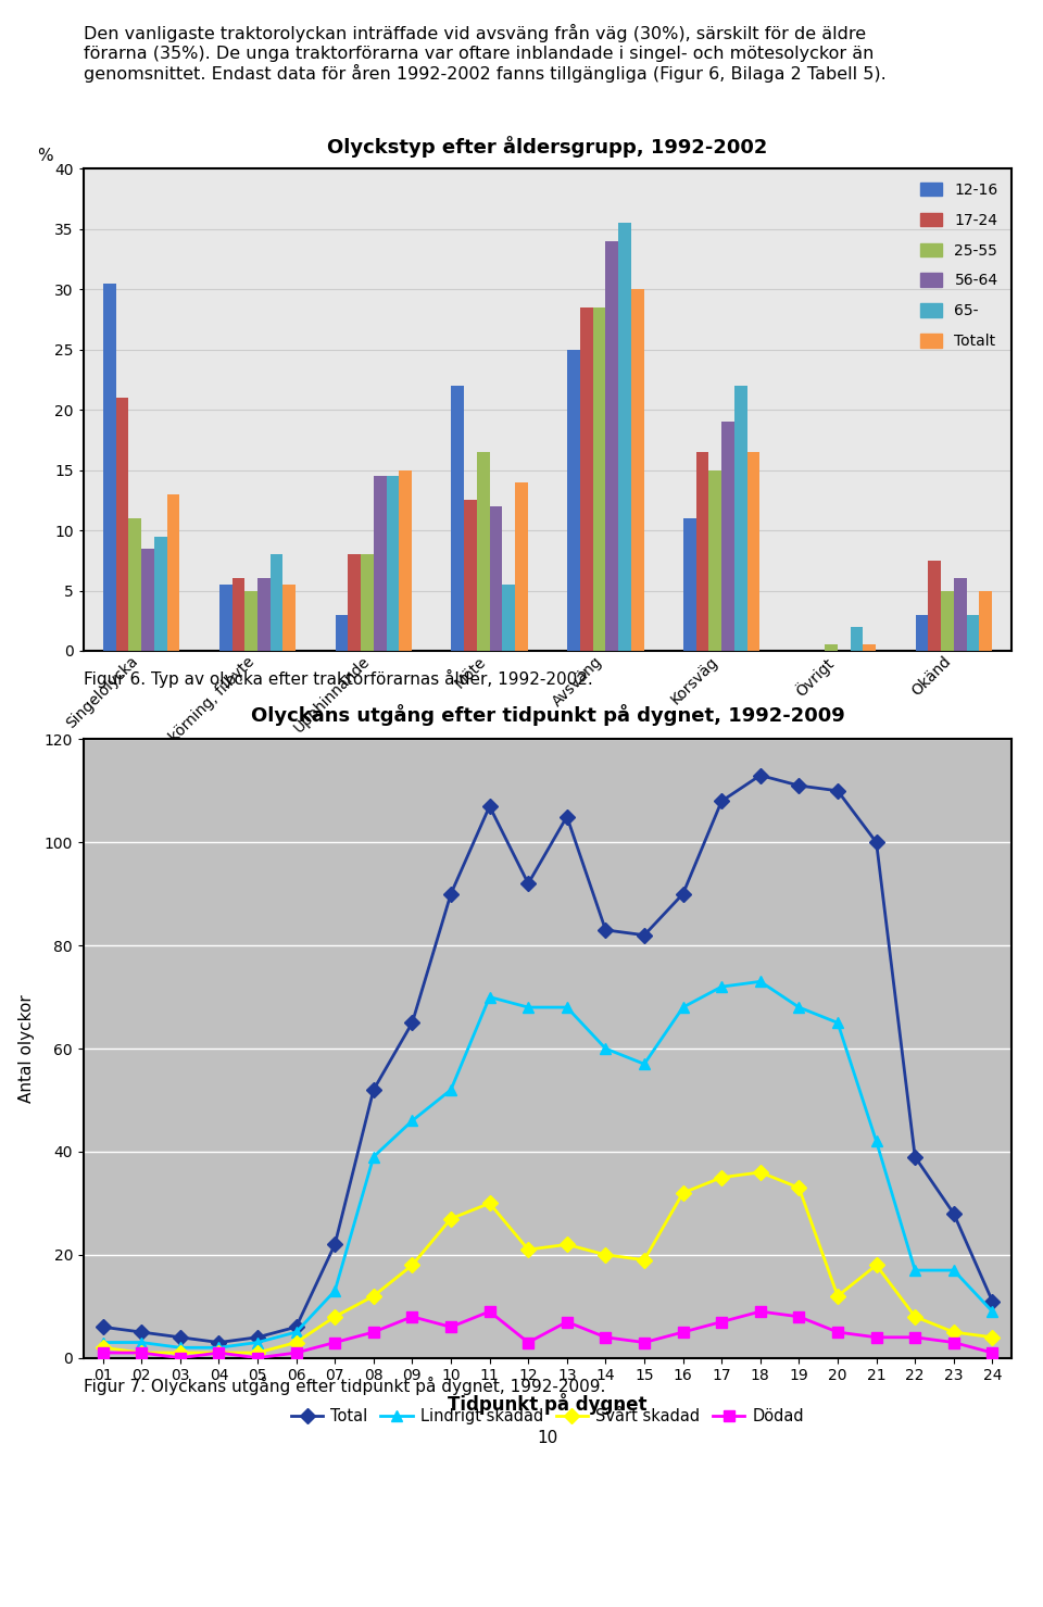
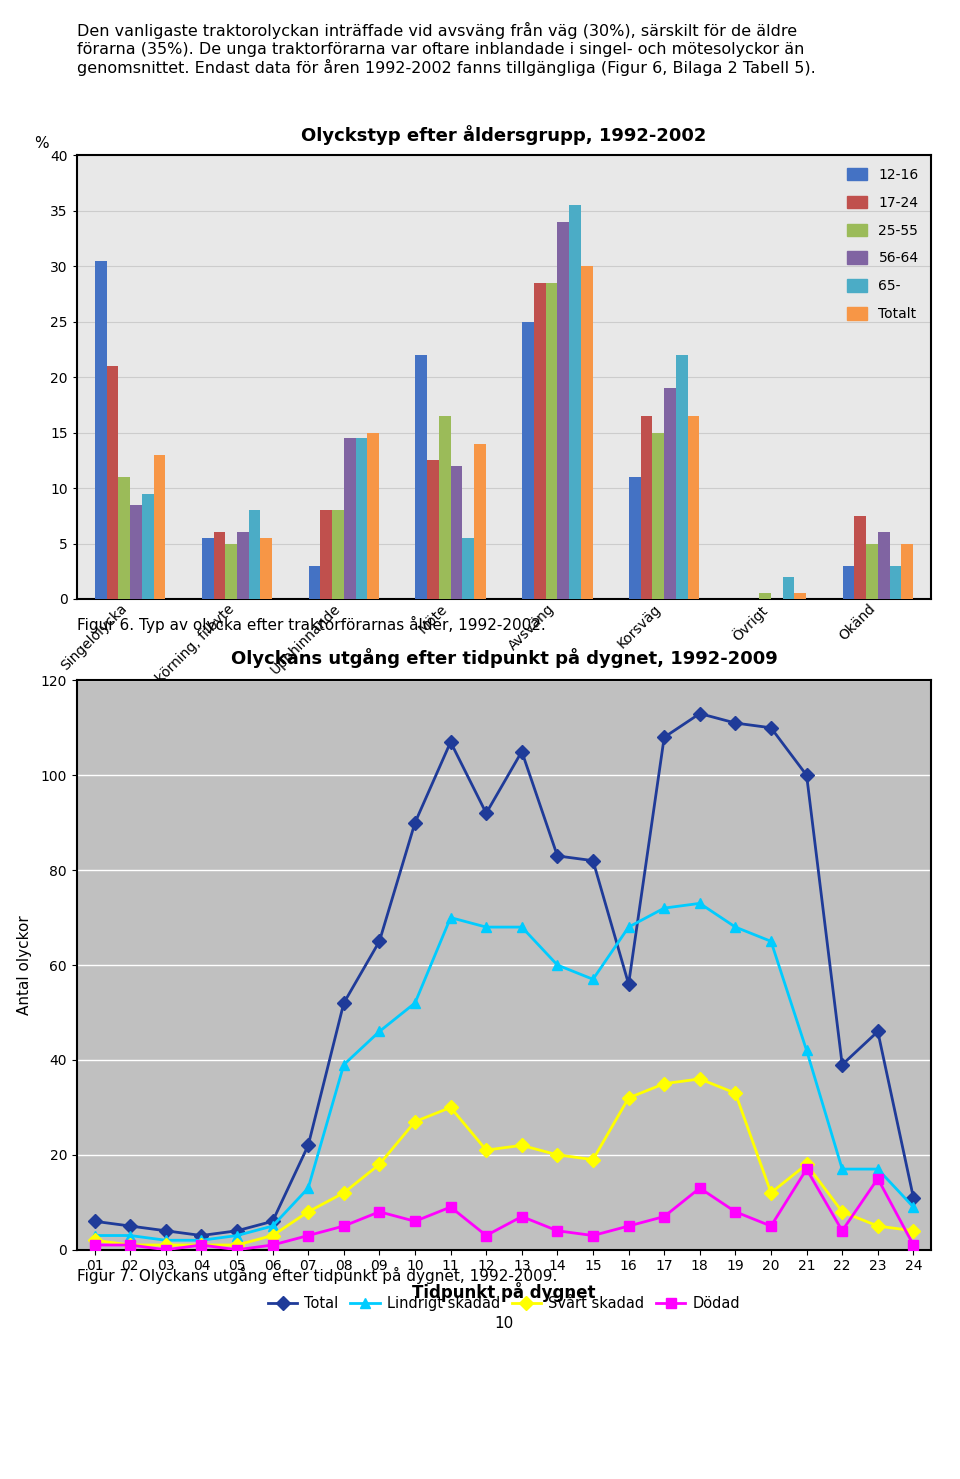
Olyckans utgång efter tidpunkt på dygnet, 1992-2009/Total/16: 90 -> 56
Olyckans utgång efter tidpunkt på dygnet, 1992-2009/Dödad/18: 9 -> 13
Olyckans utgång efter tidpunkt på dygnet, 1992-2009/Dödad/21: 4 -> 17
Olyckans utgång efter tidpunkt på dygnet, 1992-2009/Total/23: 28 -> 46
Olyckans utgång efter tidpunkt på dygnet, 1992-2009/Dödad/23: 3 -> 15
